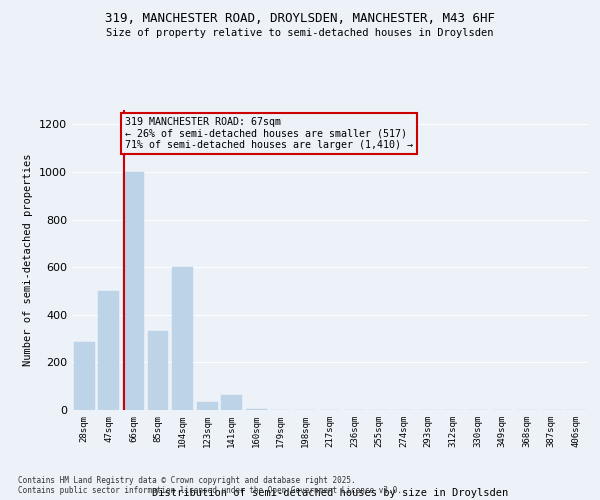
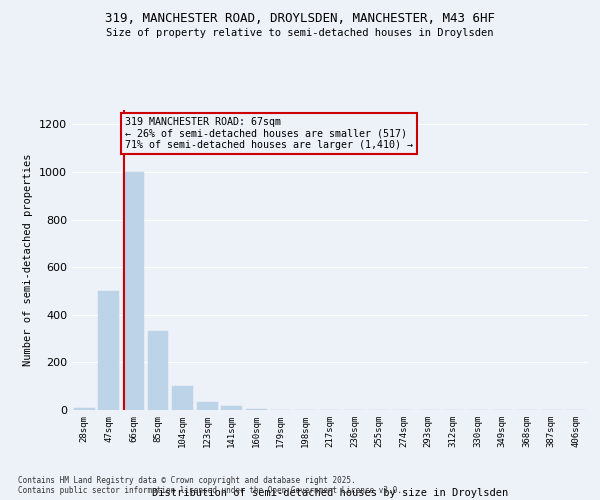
28sqm: 285 -> 10
104sqm: 600 -> 100
141sqm: 65 -> 15
